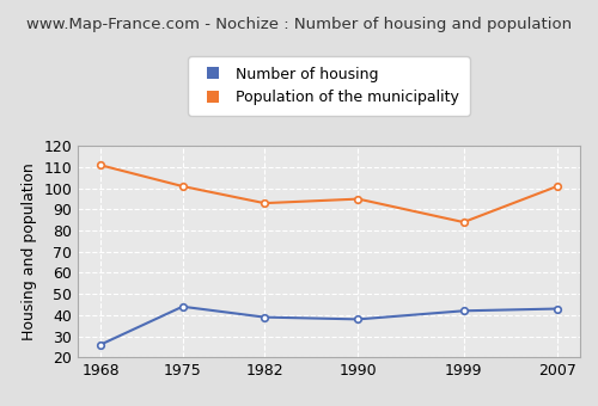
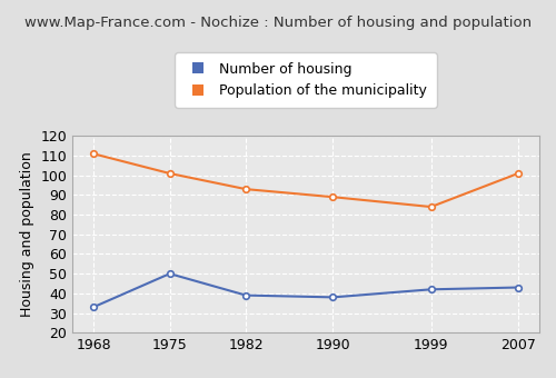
Number of housing/1968: 26 -> 33
Number of housing/1975: 44 -> 50
Population of the municipality/1990: 95 -> 89
